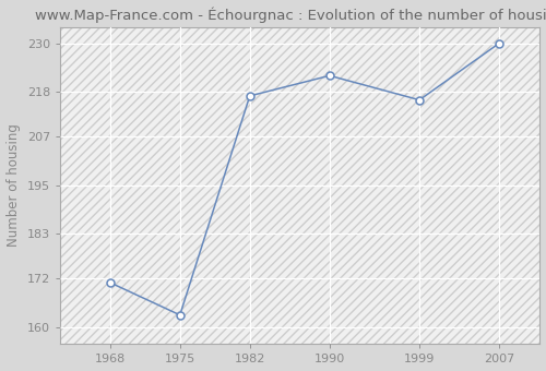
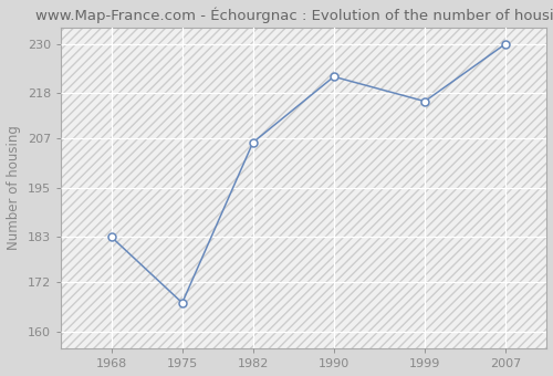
1968: 171 -> 183
1975: 163 -> 167
1982: 217 -> 206
